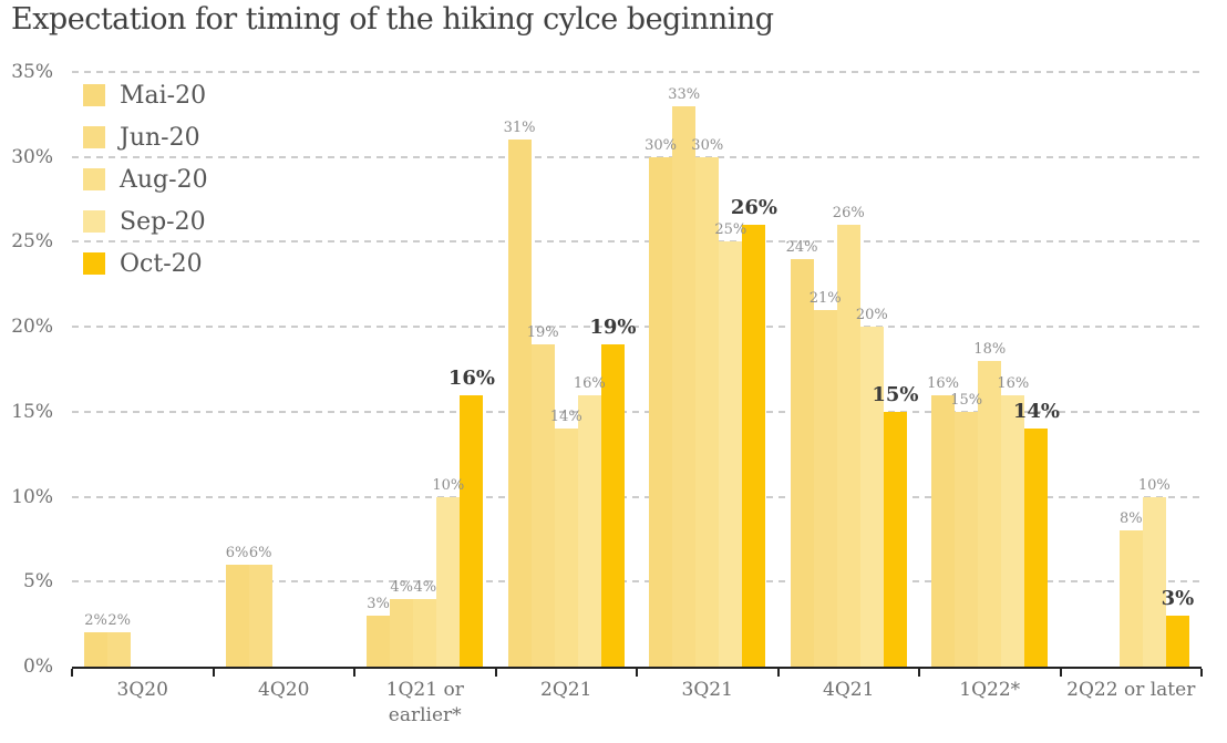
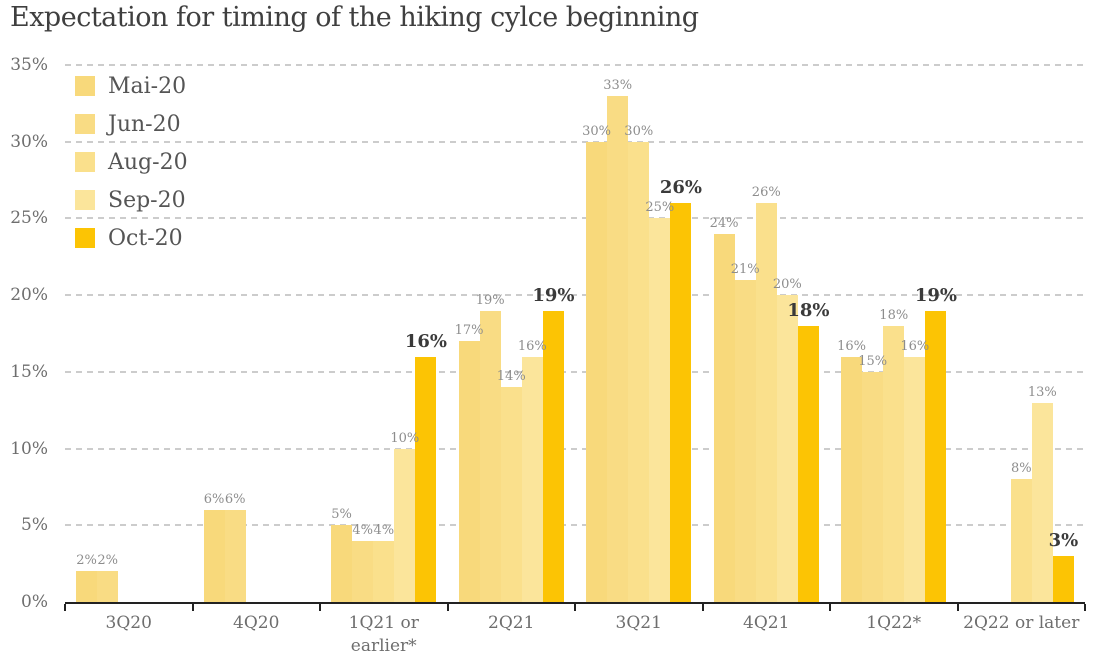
Mai-20/1Q21 or earlier*: 3% -> 5%
Mai-20/2Q21: 31% -> 17%
Oct-20/4Q21: 15% -> 18%
Oct-20/1Q22*: 14% -> 19%
Sep-20/2Q22 or later: 10% -> 13%
